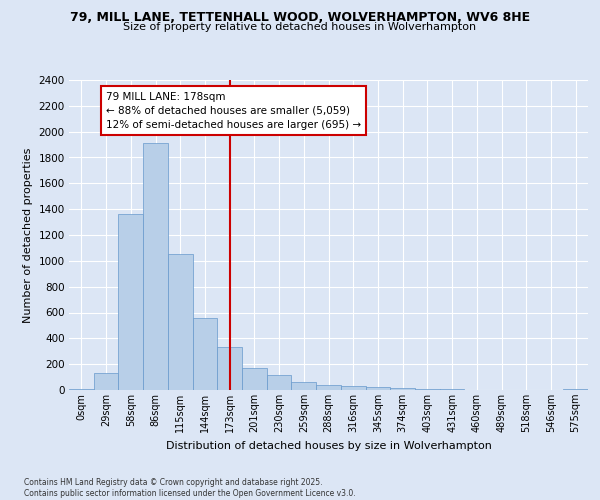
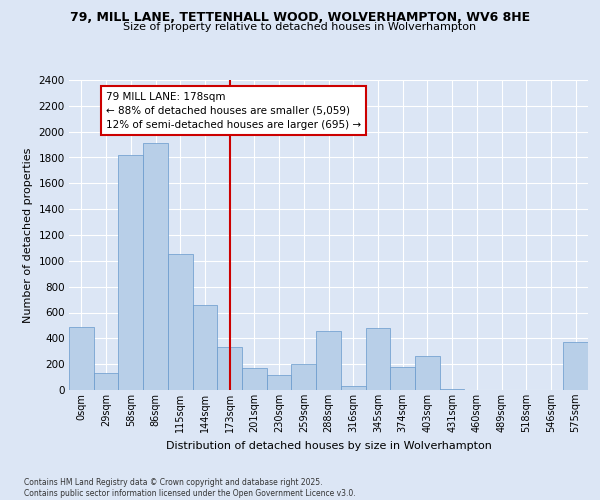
0sqm: 10 -> 490
58sqm: 1360 -> 1820
144sqm: 560 -> 660
259sqm: 60 -> 200
288sqm: 40 -> 460
345sqm: 20 -> 480
374sqm: 20 -> 180
403sqm: 0 -> 260
575sqm: 10 -> 370
